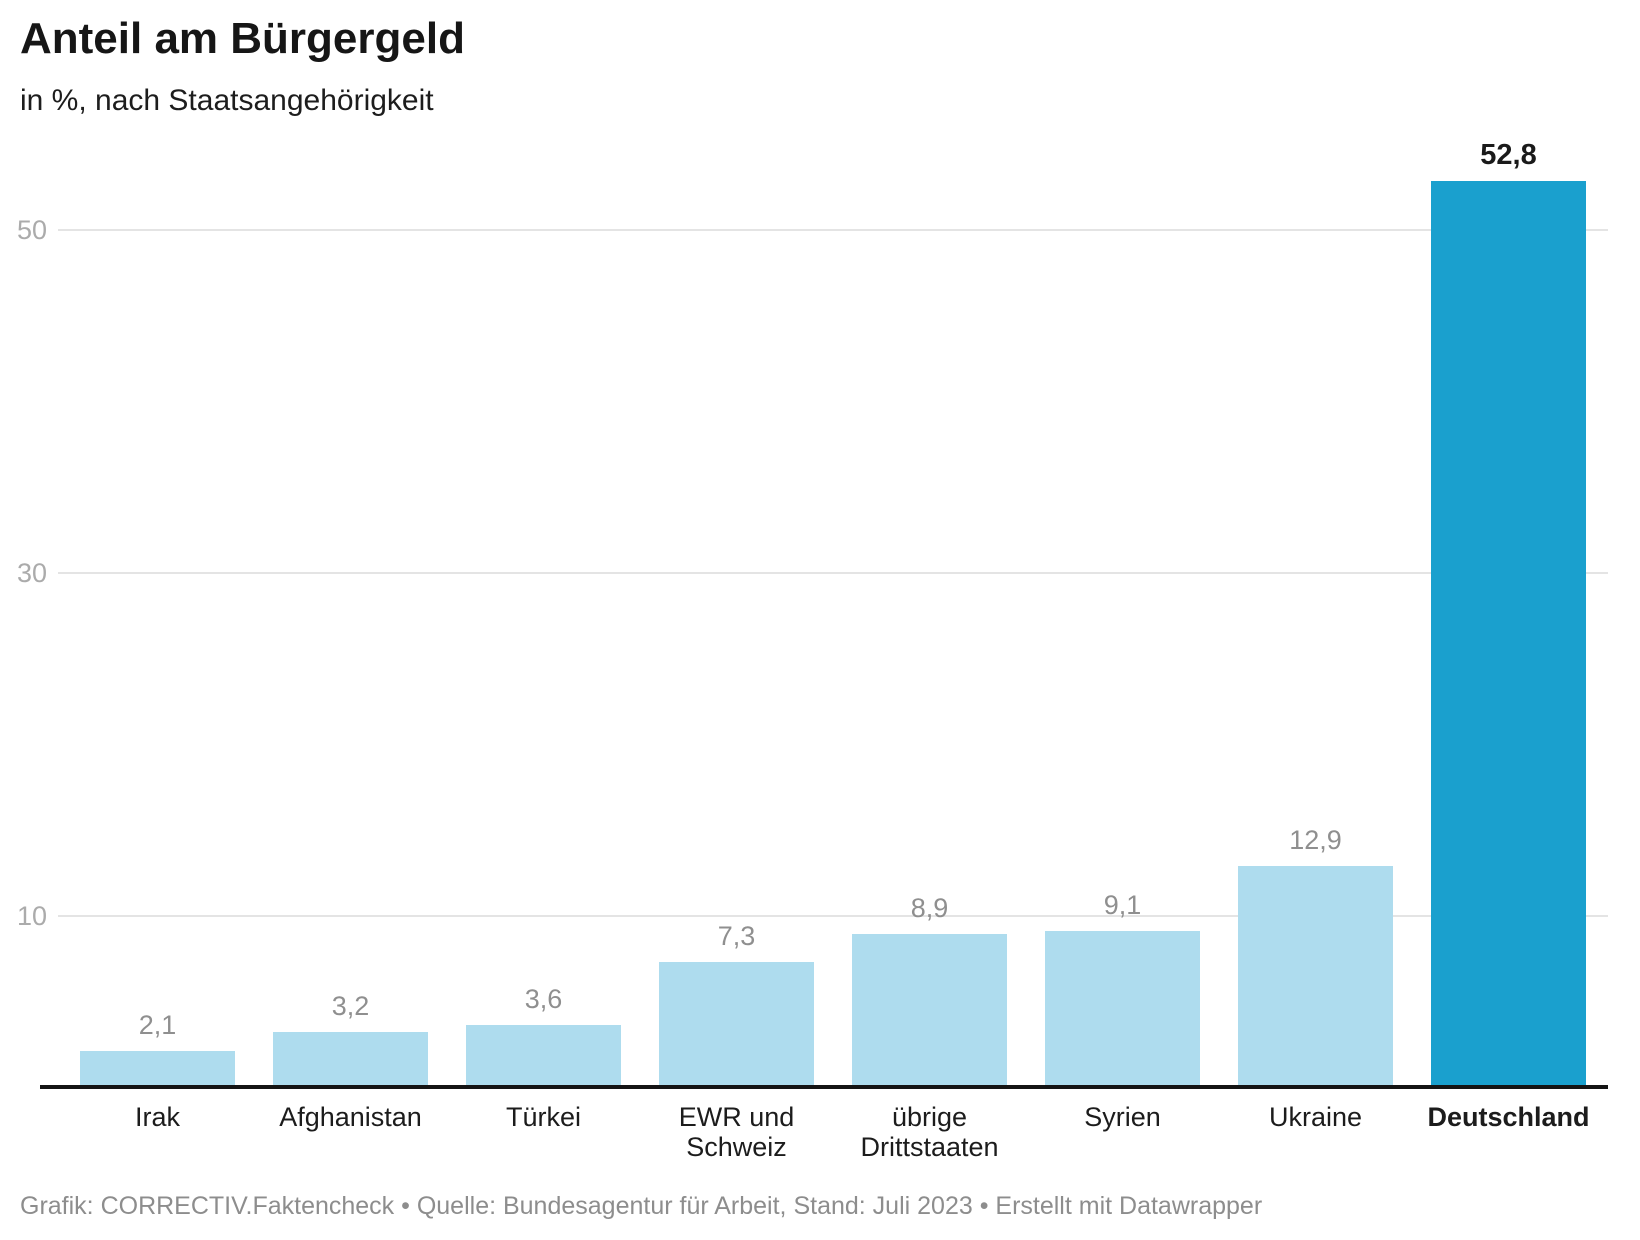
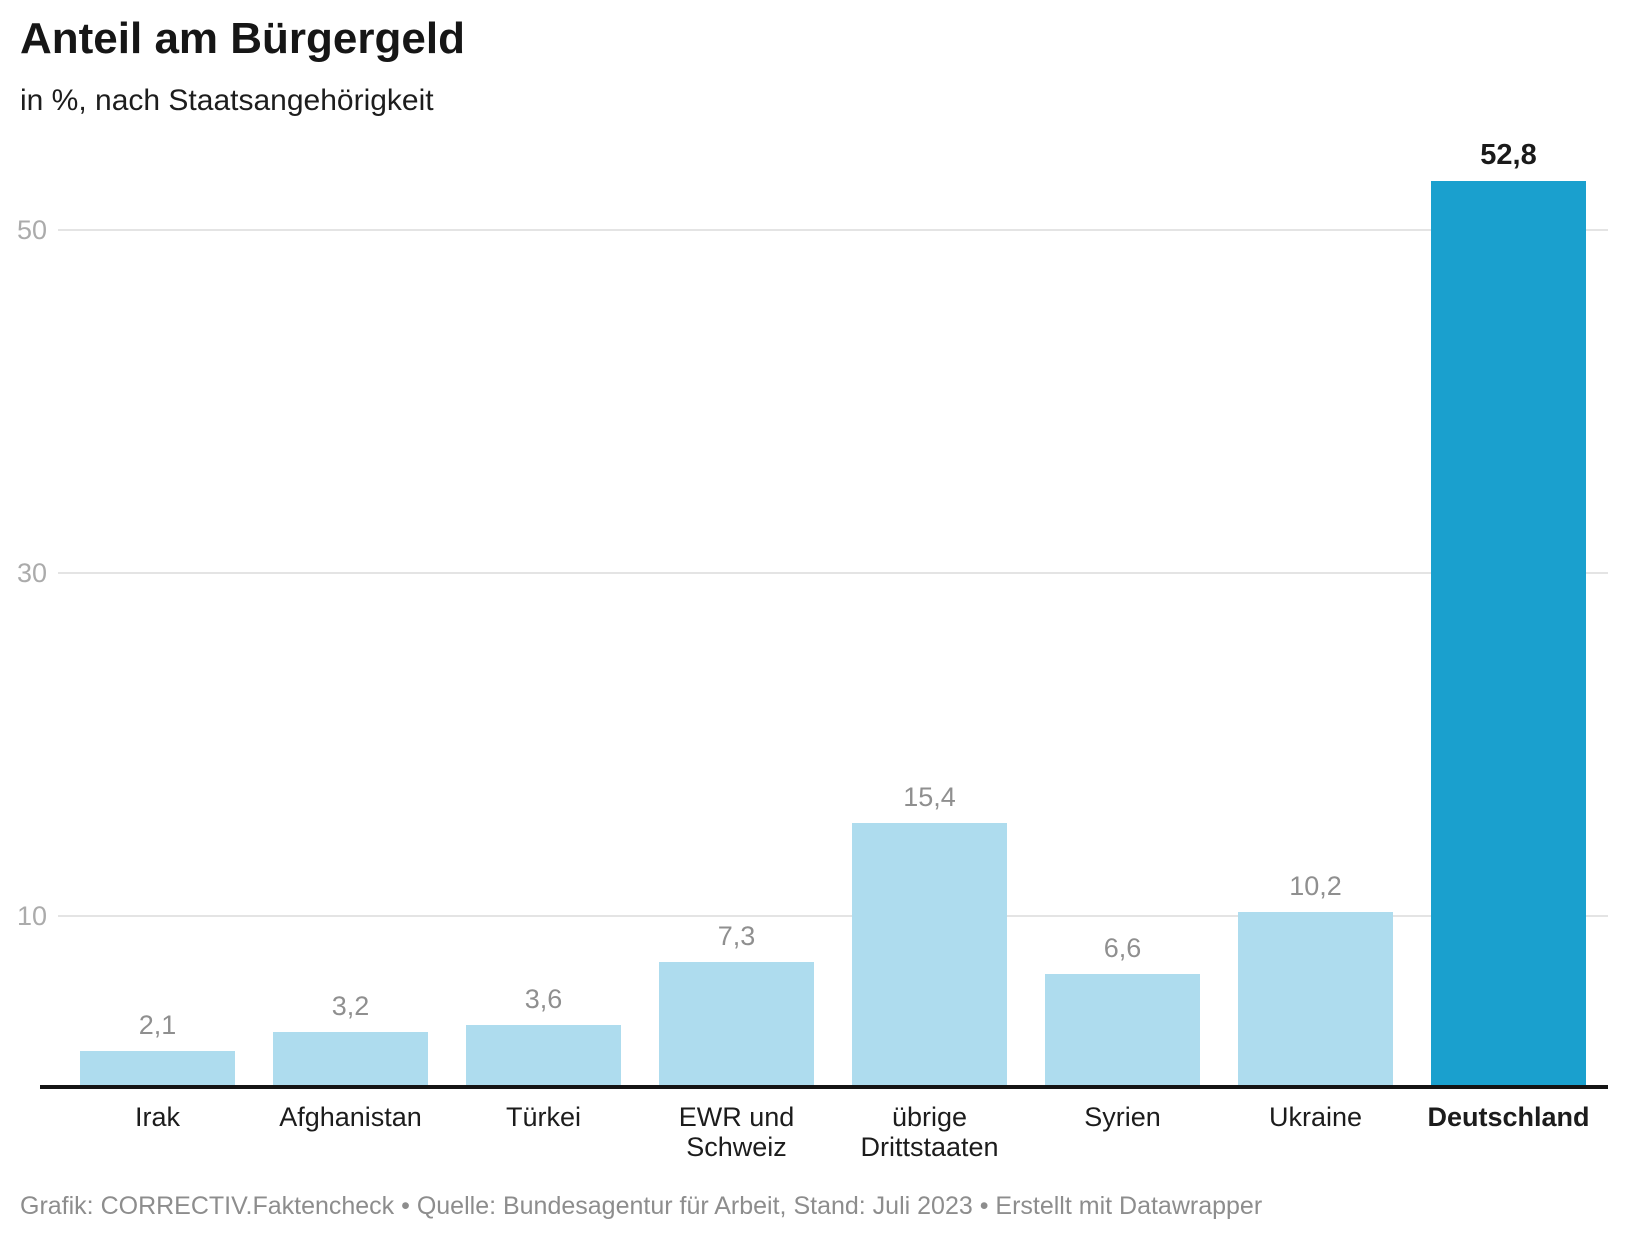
übrige Drittstaaten: 8,9 -> 15,4
Syrien: 9,1 -> 6,6
Ukraine: 12,9 -> 10,2
